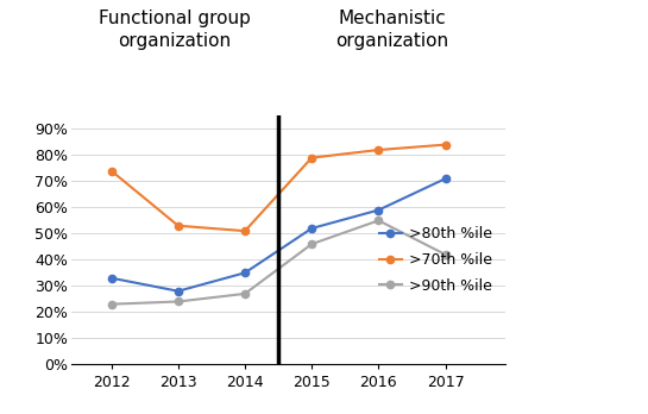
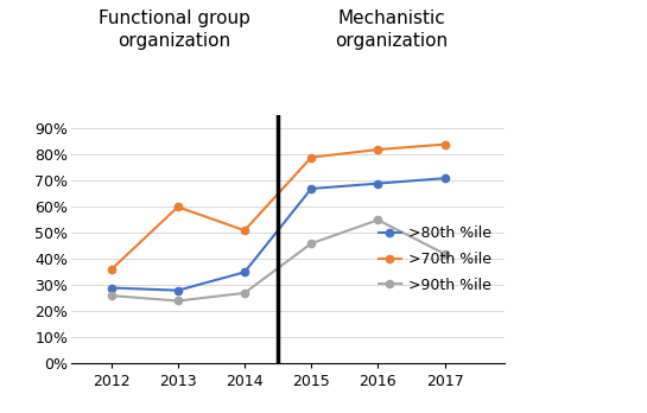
>80th %ile/2012: 33% -> 29%
>70th %ile/2012: 74% -> 36%
>90th %ile/2012: 23% -> 26%
>70th %ile/2013: 53% -> 60%
>80th %ile/2015: 52% -> 67%
>80th %ile/2016: 59% -> 69%
